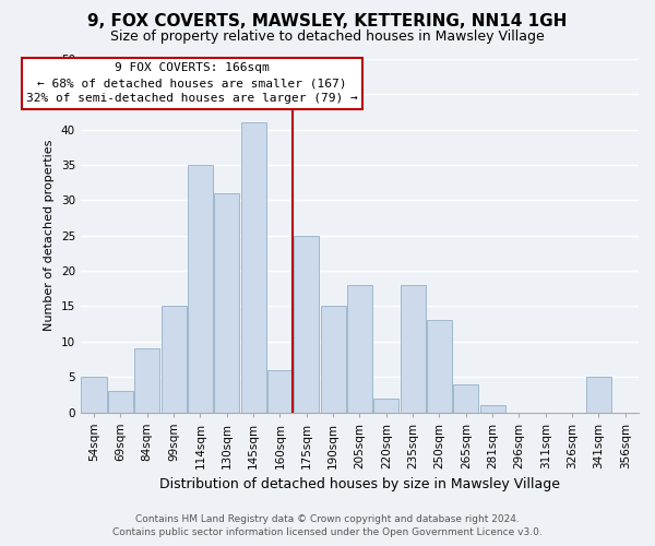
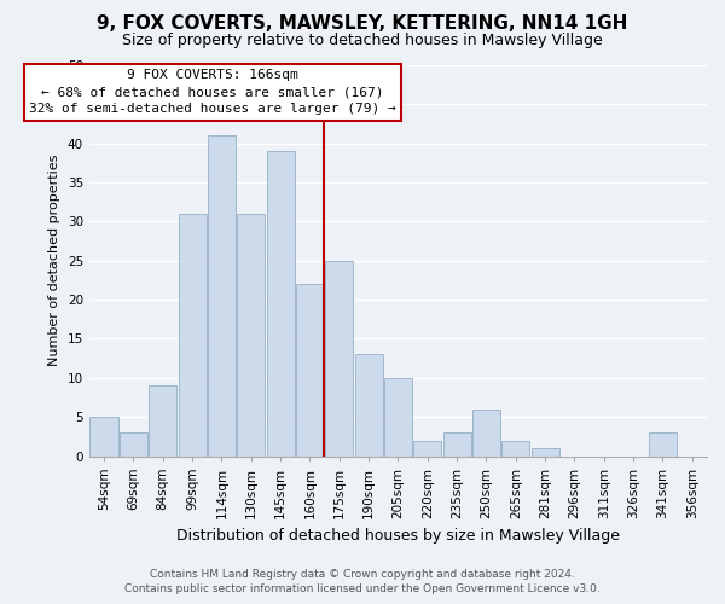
99sqm: 15 -> 31
114sqm: 35 -> 41
145sqm: 41 -> 39
160sqm: 6 -> 22
190sqm: 15 -> 13
205sqm: 18 -> 10
235sqm: 18 -> 3
250sqm: 13 -> 6
265sqm: 4 -> 2
341sqm: 5 -> 3
